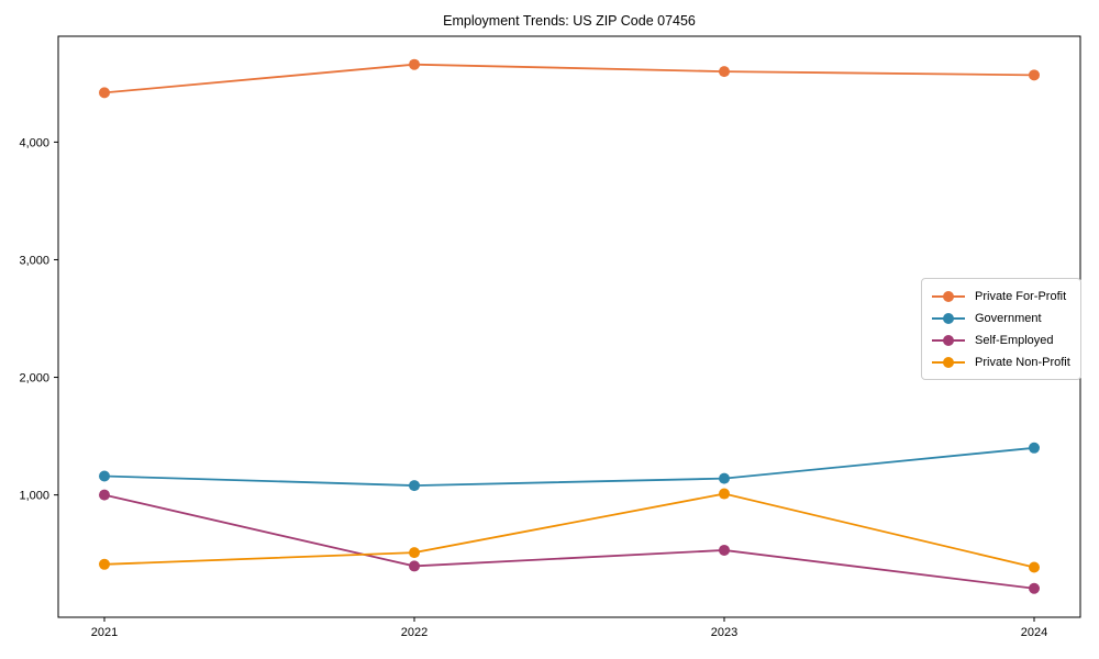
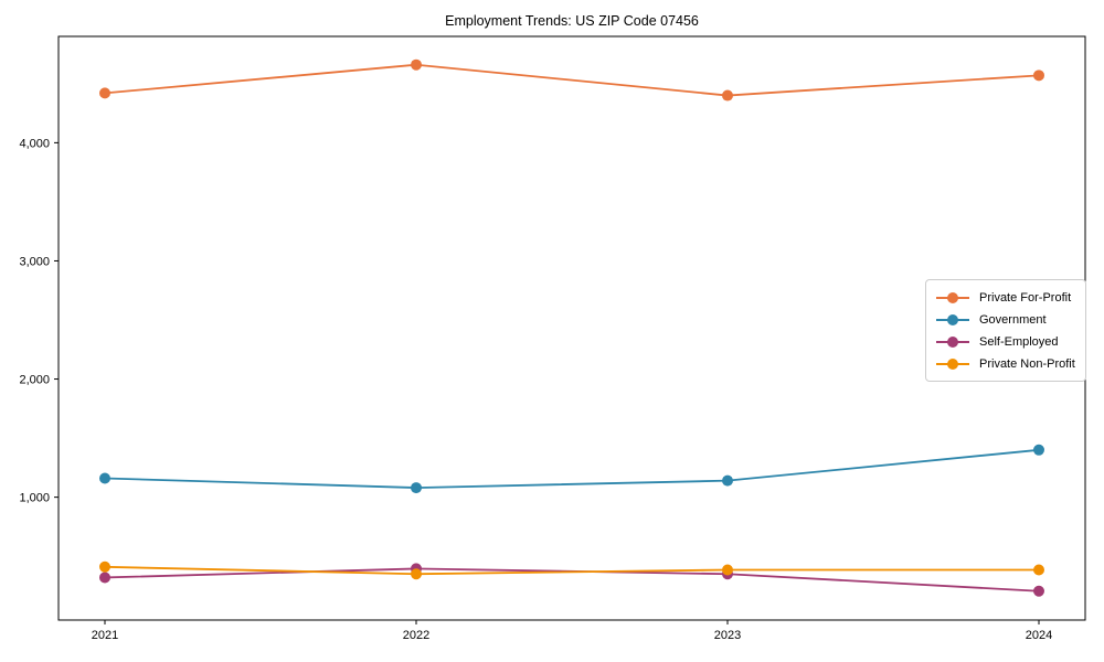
Self-Employed/2021: 1000 -> 320
Private Non-Profit/2022: 510 -> 350
Private For-Profit/2023: 4600 -> 4400
Self-Employed/2023: 530 -> 350
Private Non-Profit/2023: 1010 -> 380
